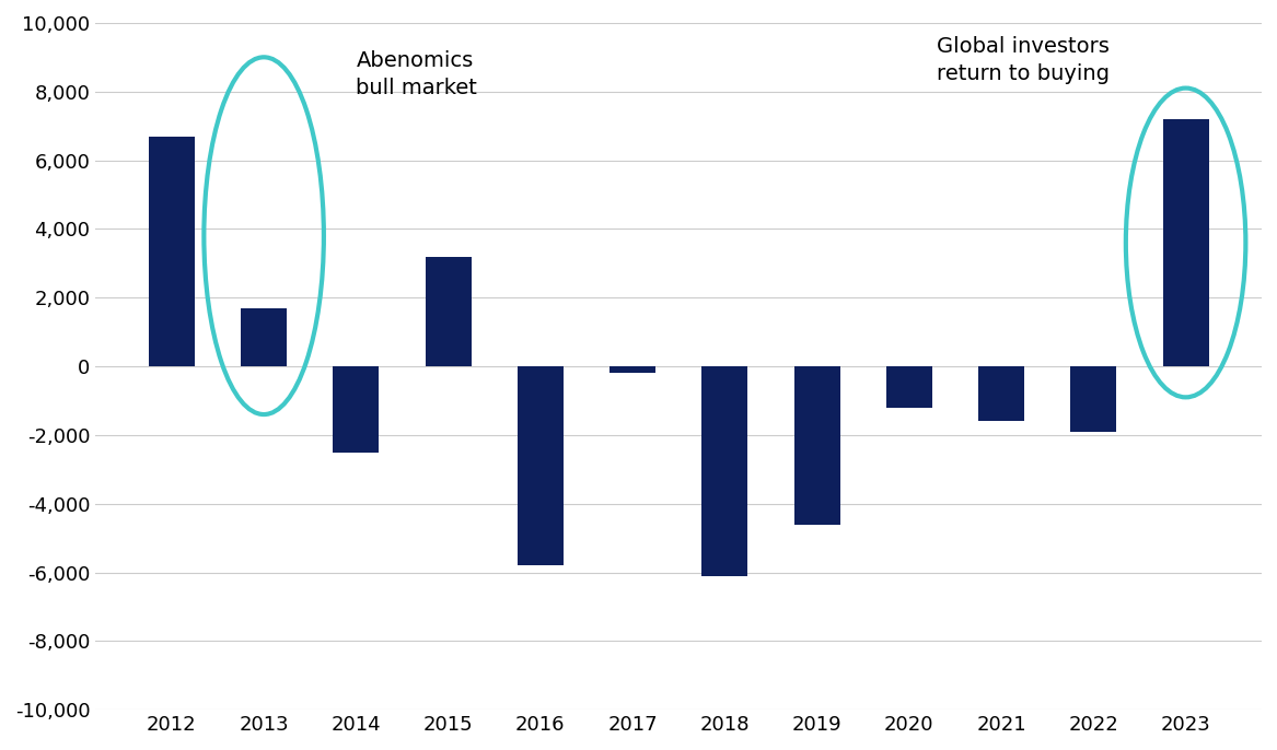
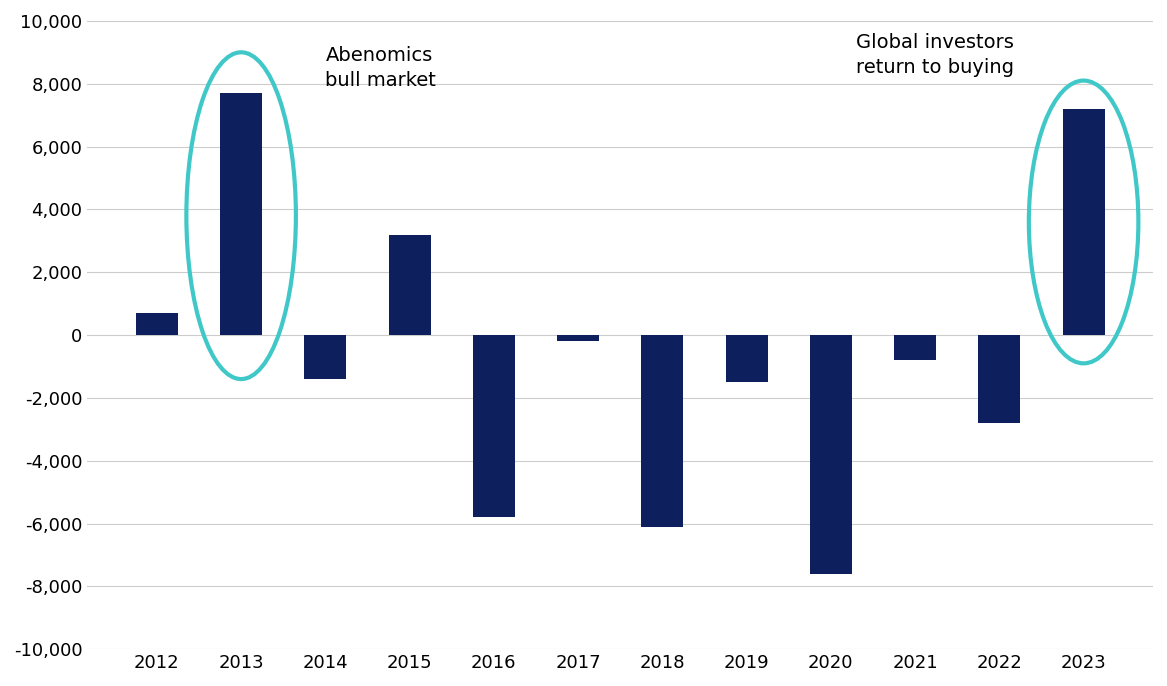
2012: 6,700 -> 700
2013: 1,700 -> 7,700
2014: -2,500 -> -1,400
2019: -4,600 -> -1,500
2020: -1,200 -> -7,600
2021: -1,600 -> -800
2022: -1,900 -> -2,800
